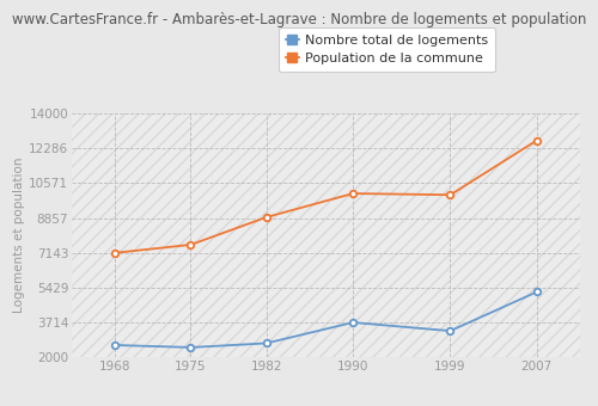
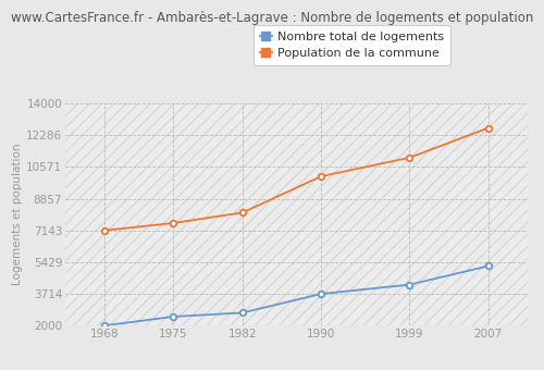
Nombre total de logements/1968: 2600 -> 2000
Population de la commune/1982: 8900 -> 8100
Nombre total de logements/1999: 3300 -> 4200
Population de la commune/1999: 10000 -> 11100
